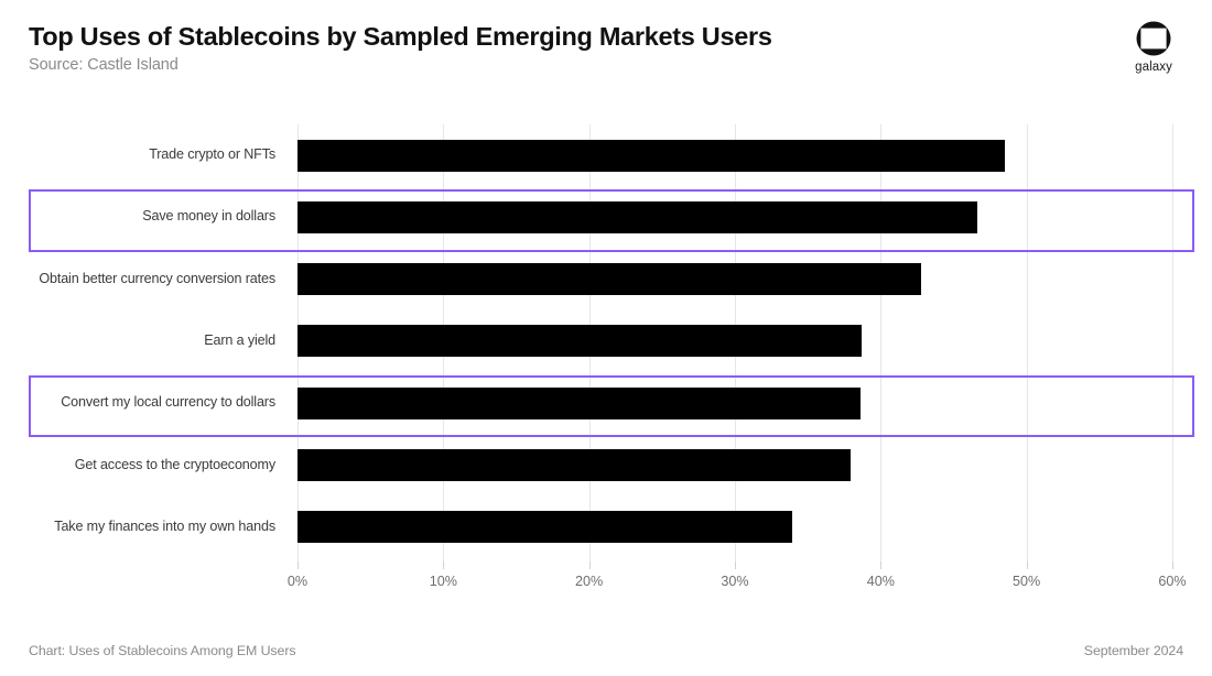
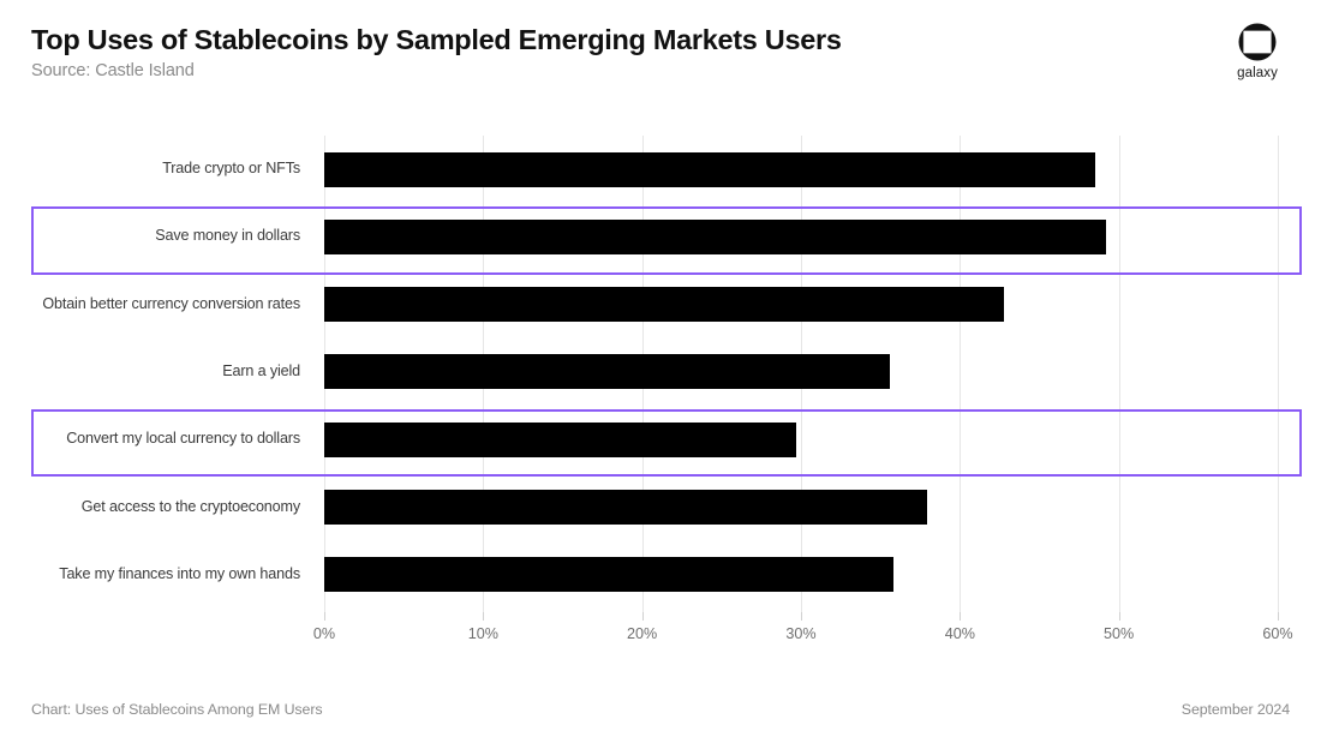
Save money in dollars: 46.6% -> 49.2%
Earn a yield: 38.7% -> 35.6%
Convert my local currency to dollars: 38.6% -> 29.7%
Take my finances into my own hands: 33.9% -> 35.8%
